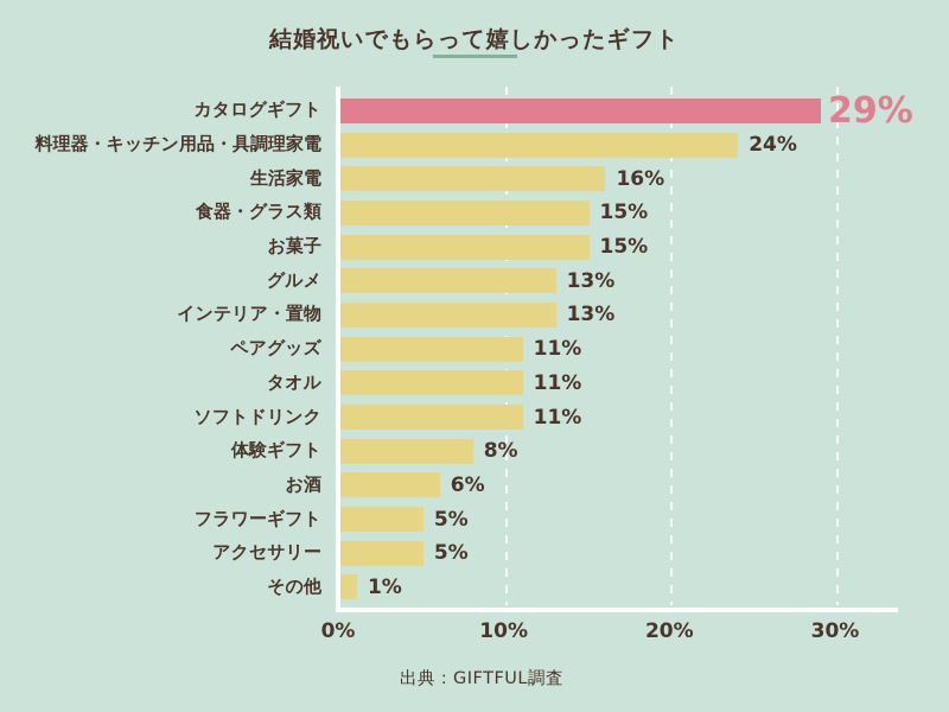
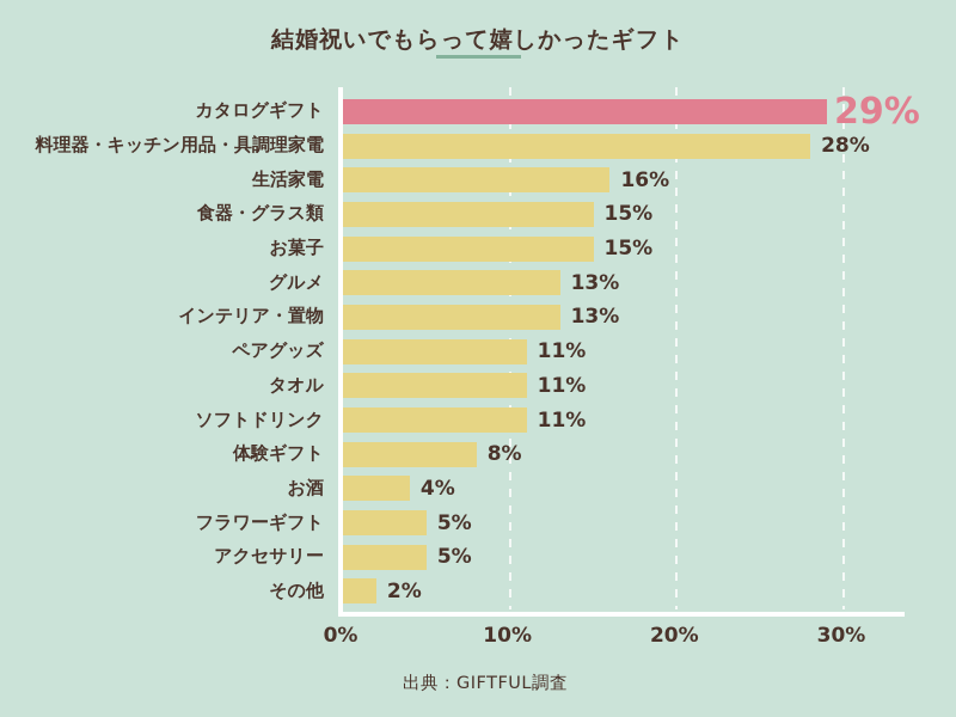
料理器・キッチン用品・具調理家電: 24% -> 28%
お酒: 6% -> 4%
その他: 1% -> 2%
